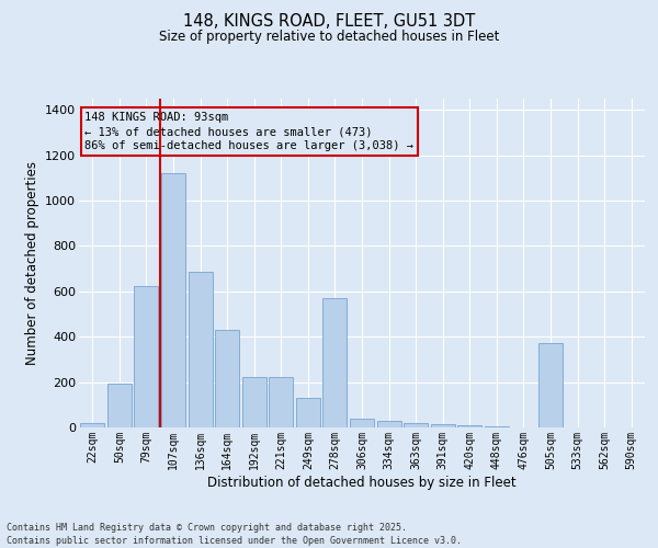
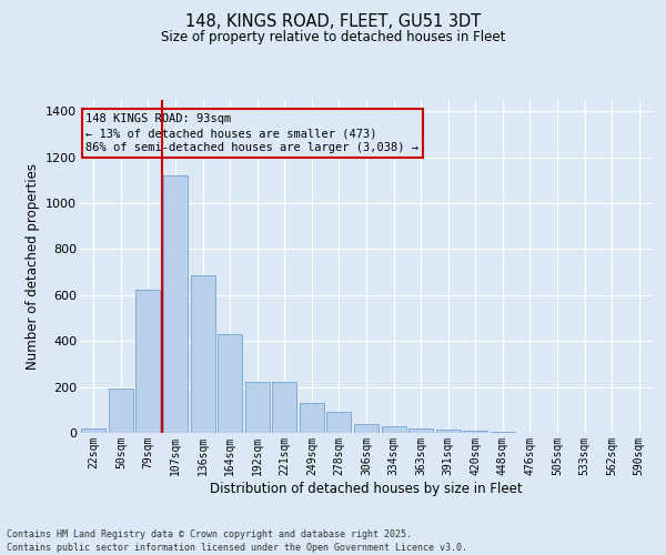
278sqm: 570 -> 90
505sqm: 370 -> 1
